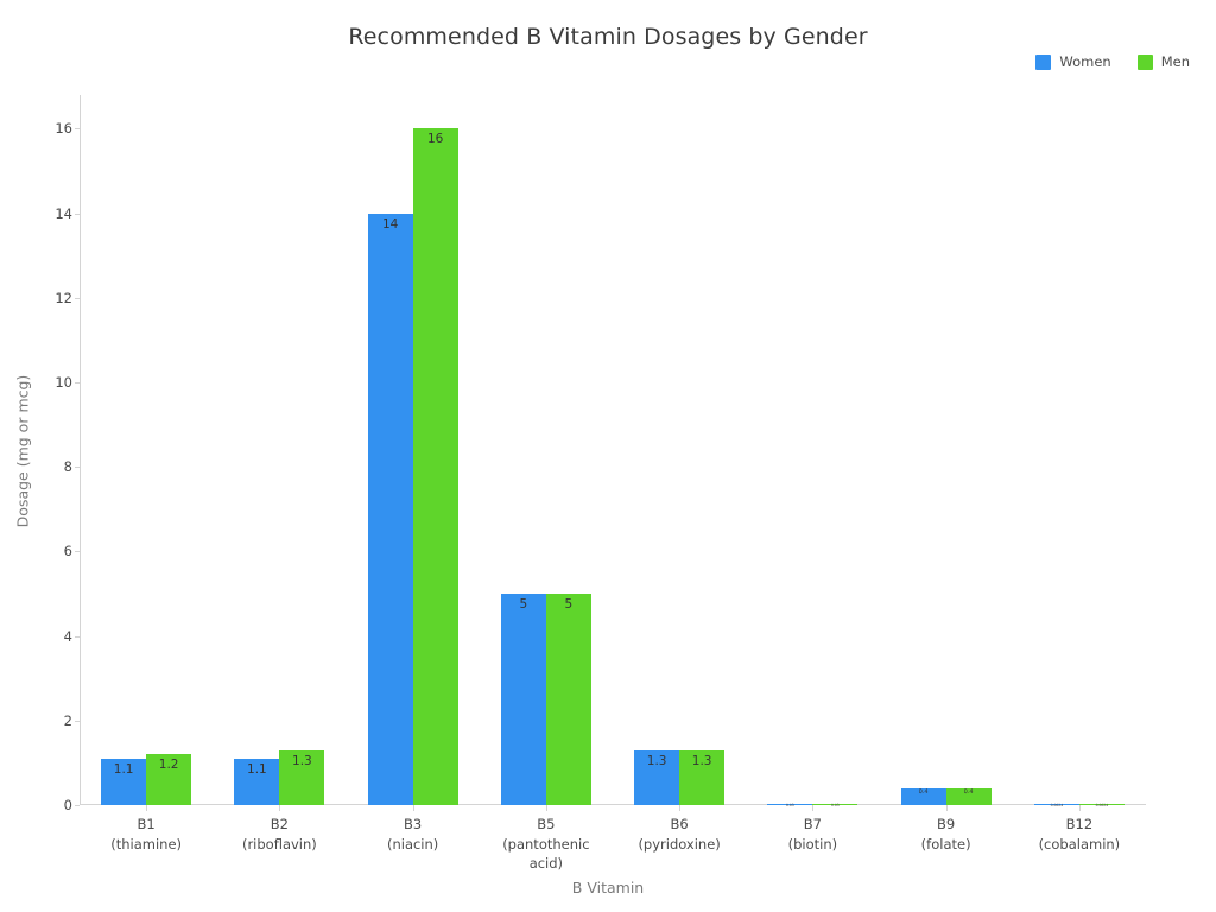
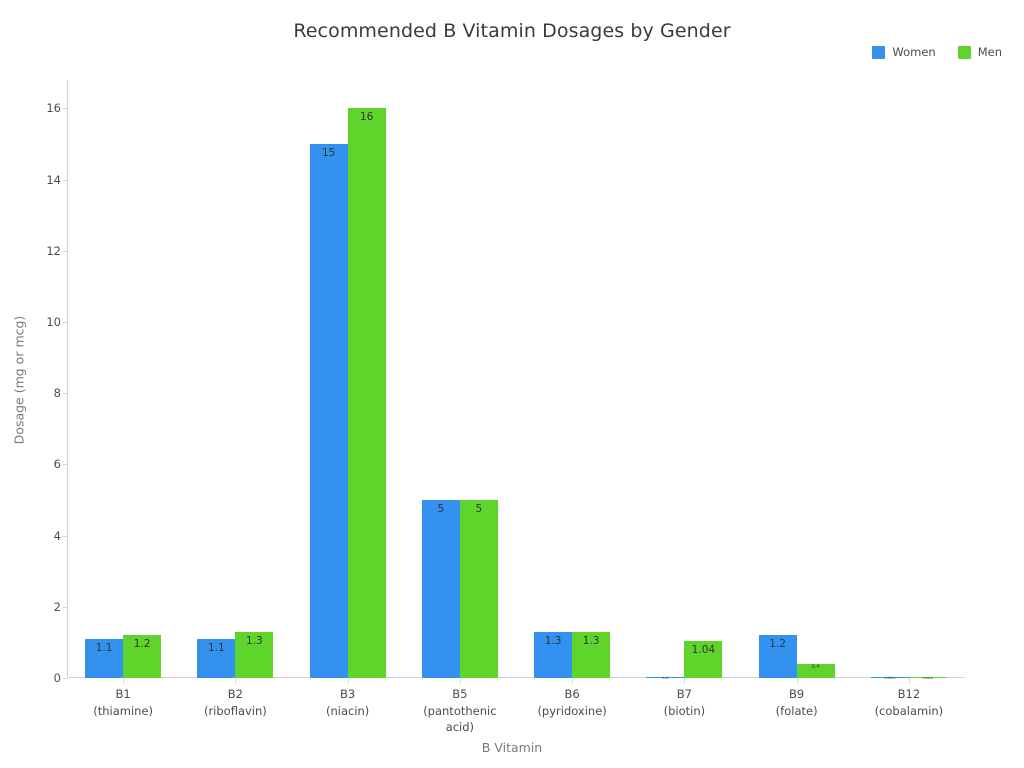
Women/B3 (niacin): 14 -> 15
Men/B7 (biotin): 0.03 -> 1.04
Women/B9 (folate): 0.4 -> 1.2
